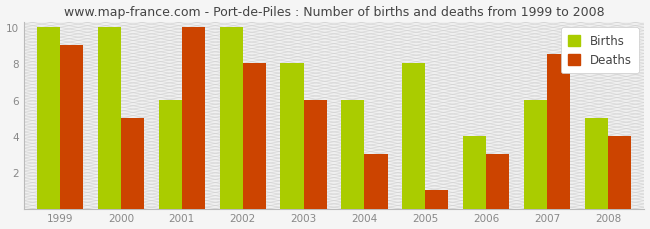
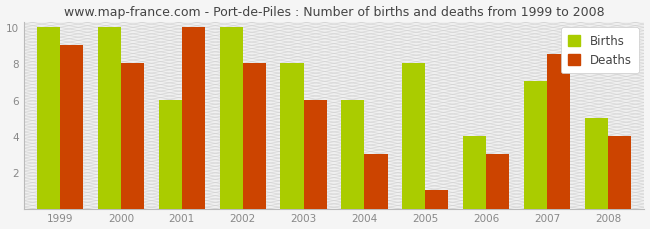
Deaths/2000: 5.0 -> 8.0
Births/2007: 6 -> 7
